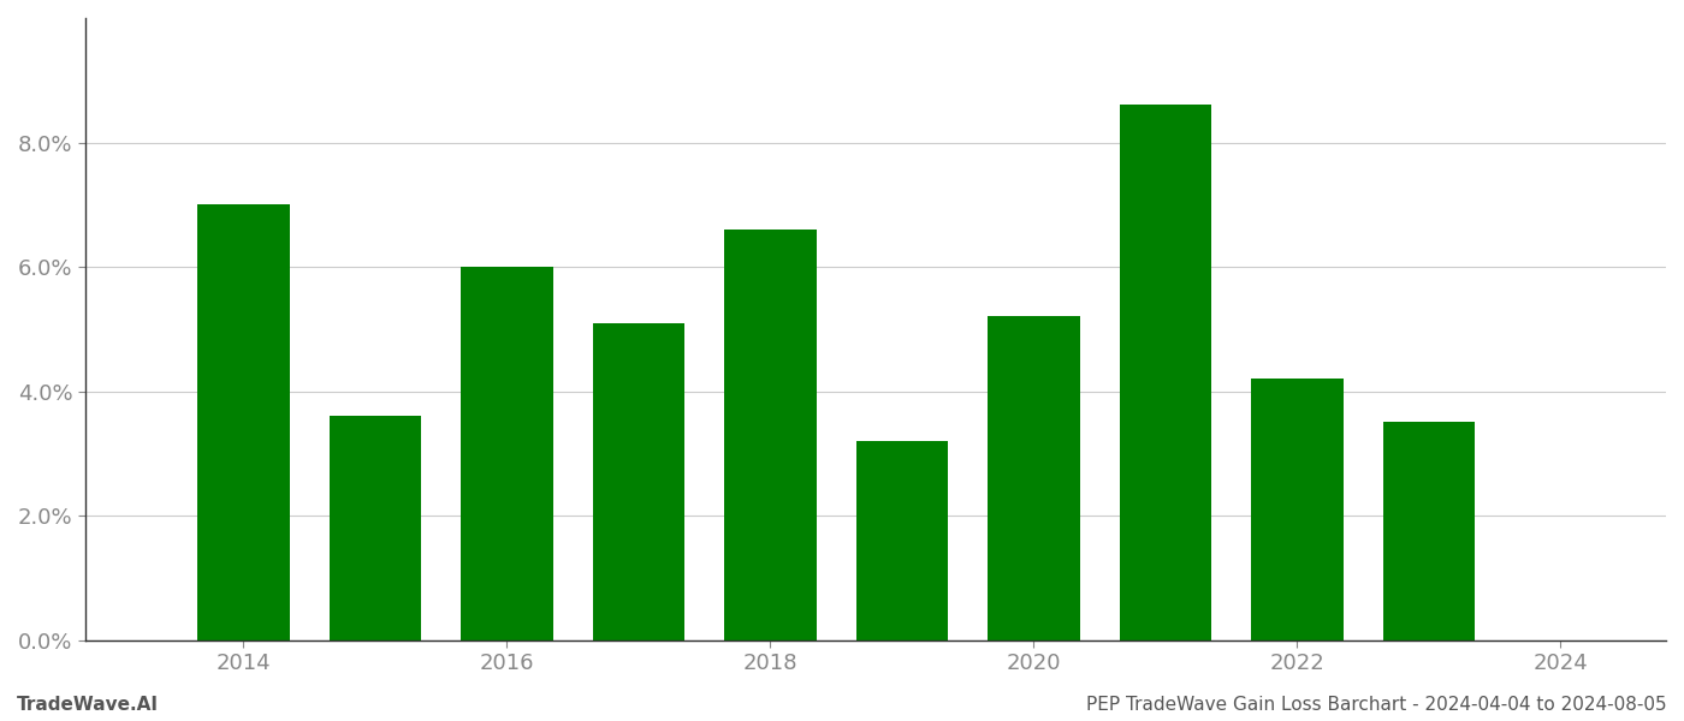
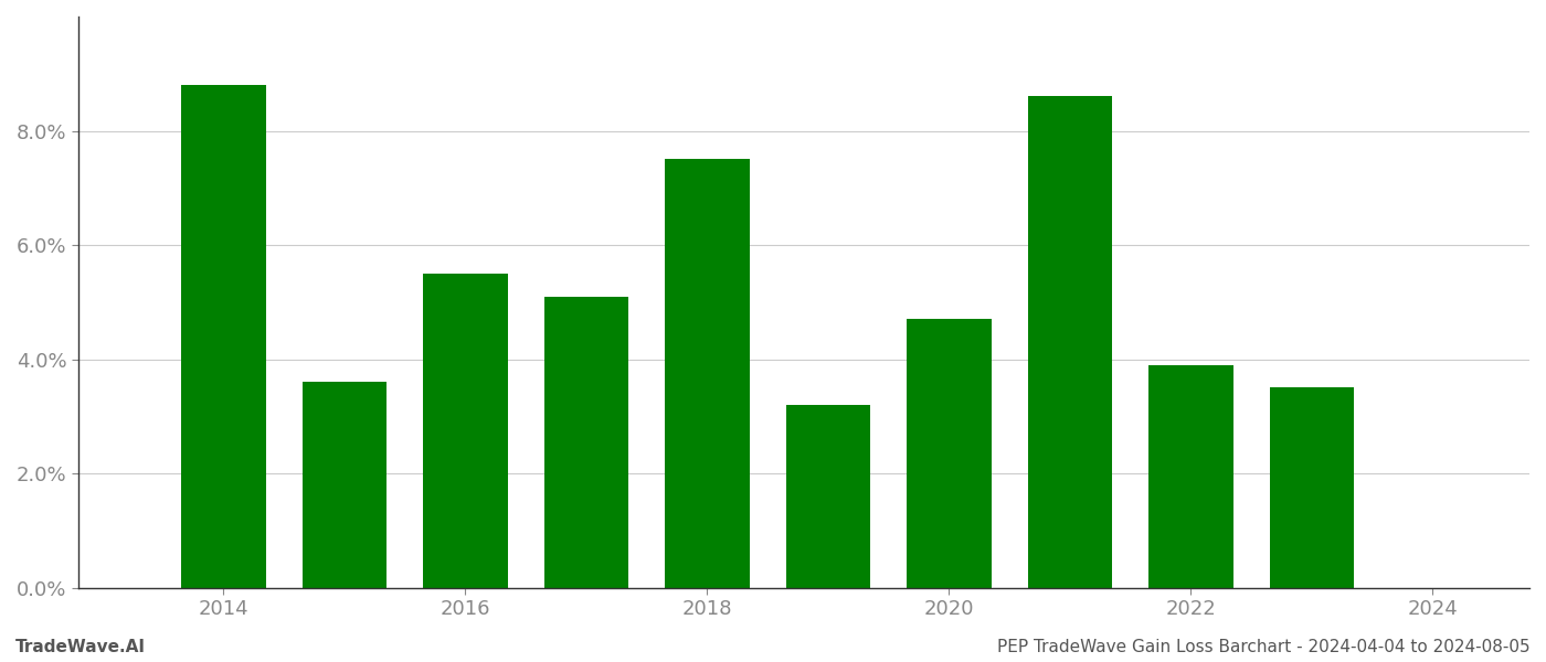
2014: 7.0% -> 8.8%
2016: 6.0% -> 5.5%
2018: 6.6% -> 7.5%
2020: 5.2% -> 4.7%
2022: 4.2% -> 3.9%
